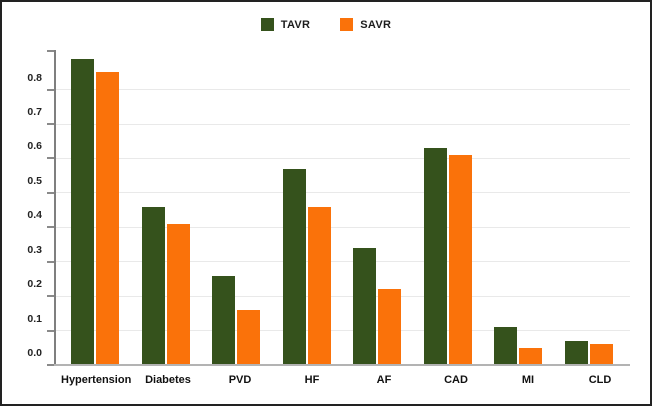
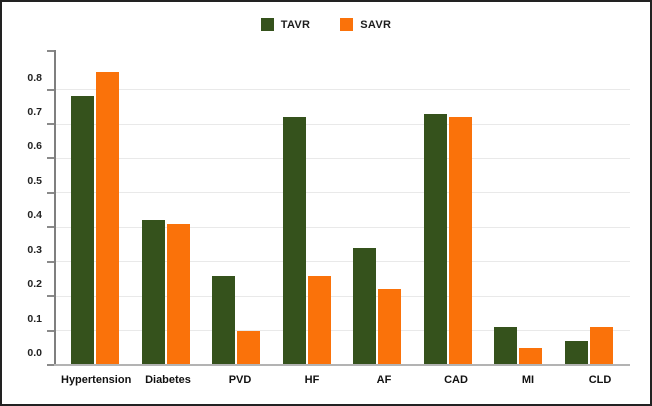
TAVR/Hypertension: 0.89 -> 0.78
TAVR/Diabetes: 0.46 -> 0.42
SAVR/PVD: 0.16 -> 0.10
TAVR/HF: 0.57 -> 0.72
SAVR/HF: 0.46 -> 0.26
TAVR/CAD: 0.63 -> 0.73
SAVR/CAD: 0.61 -> 0.72
SAVR/CLD: 0.06 -> 0.11
